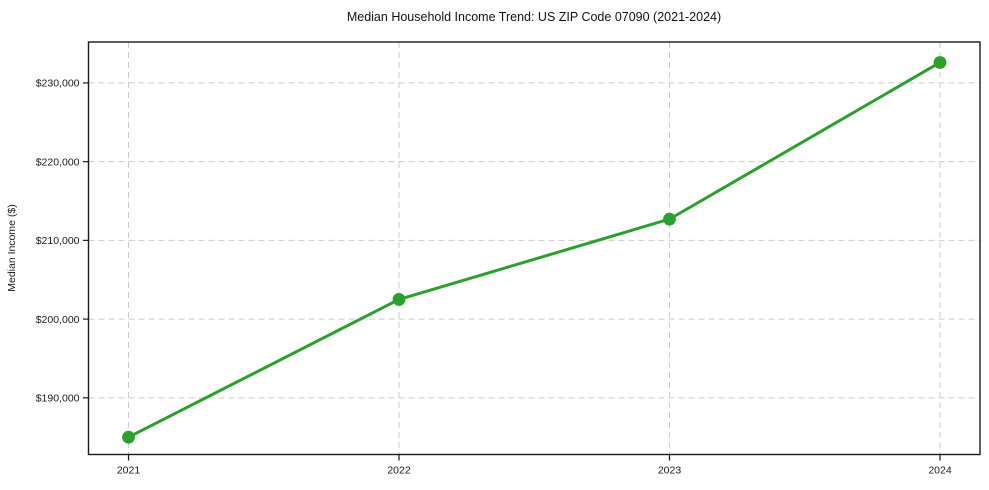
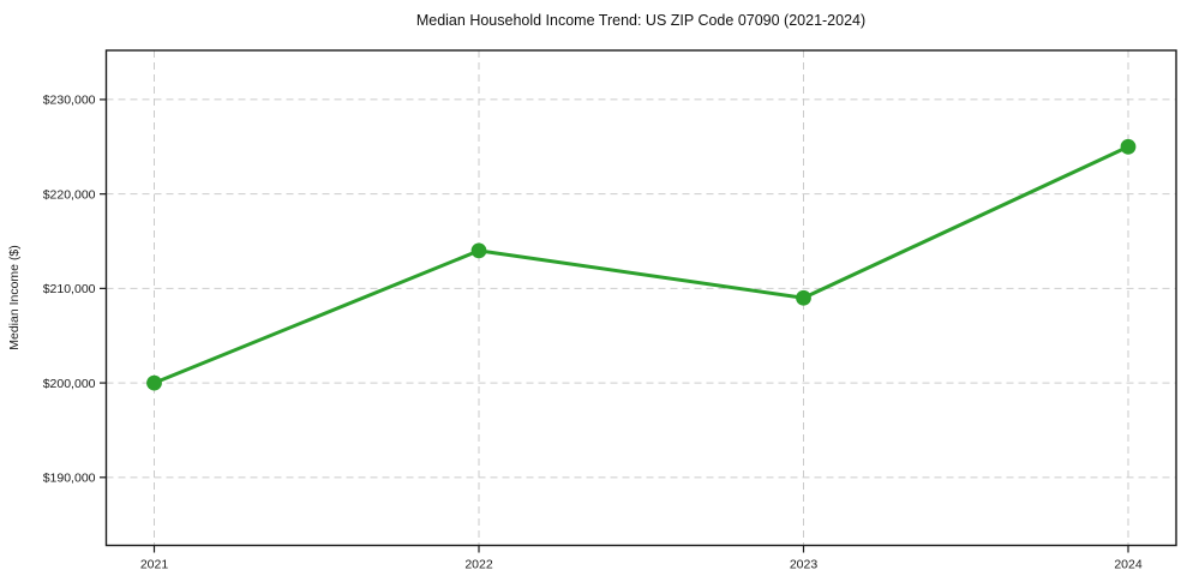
2021: $185000 -> $200000
2022: $202000 -> $214000
2023: $213000 -> $209000
2024: $233000 -> $225000
